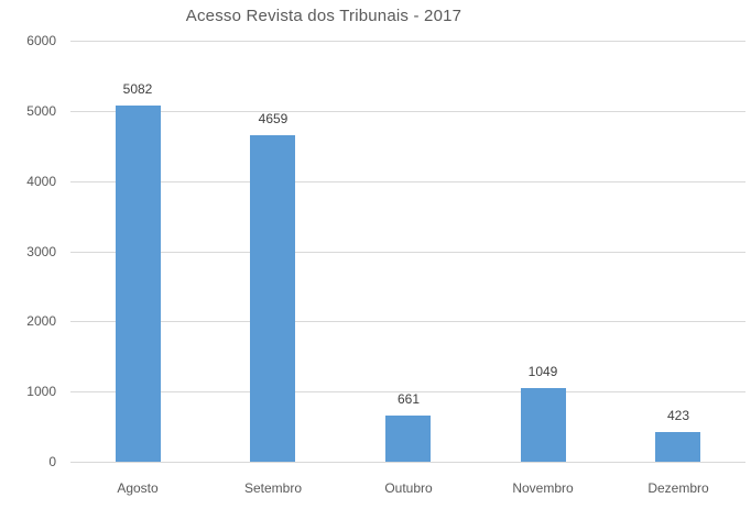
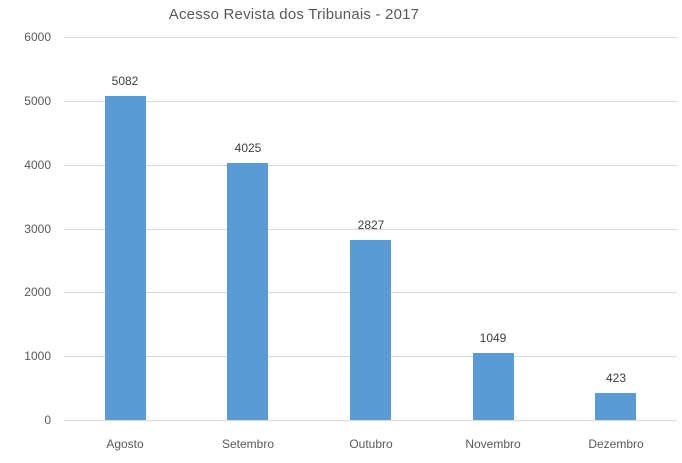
Setembro: 4659 -> 4025
Outubro: 661 -> 2827
